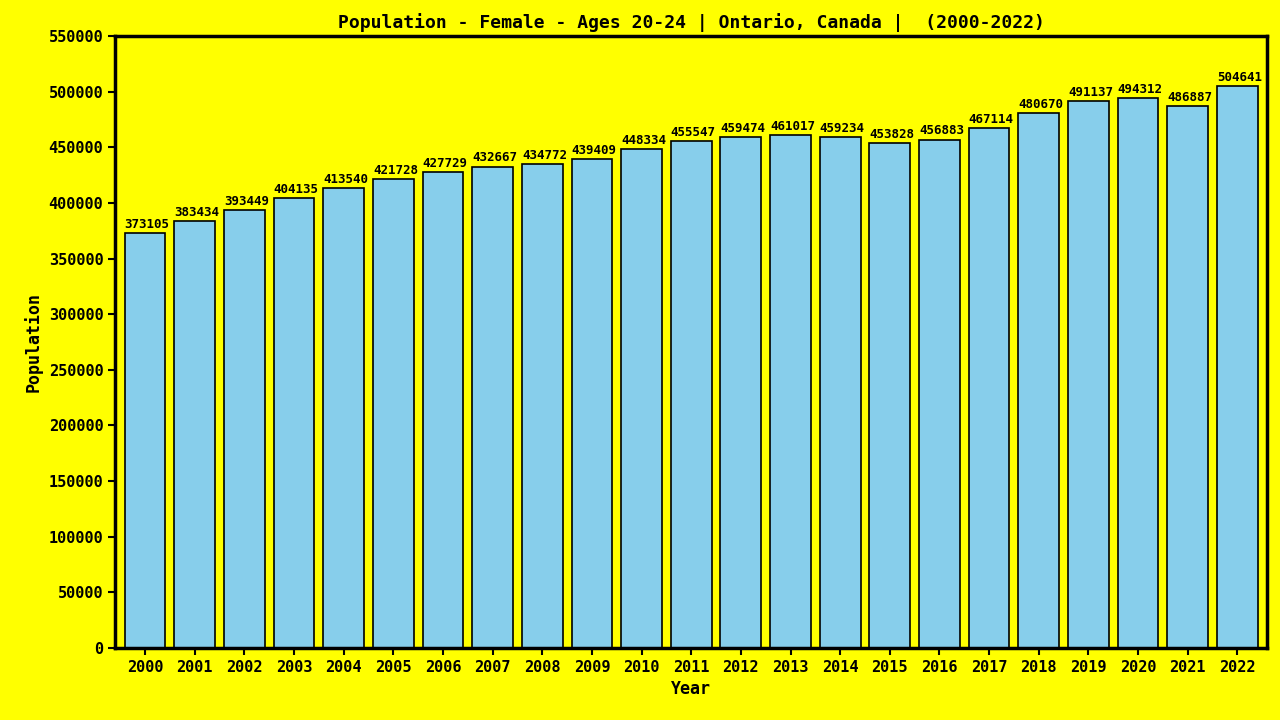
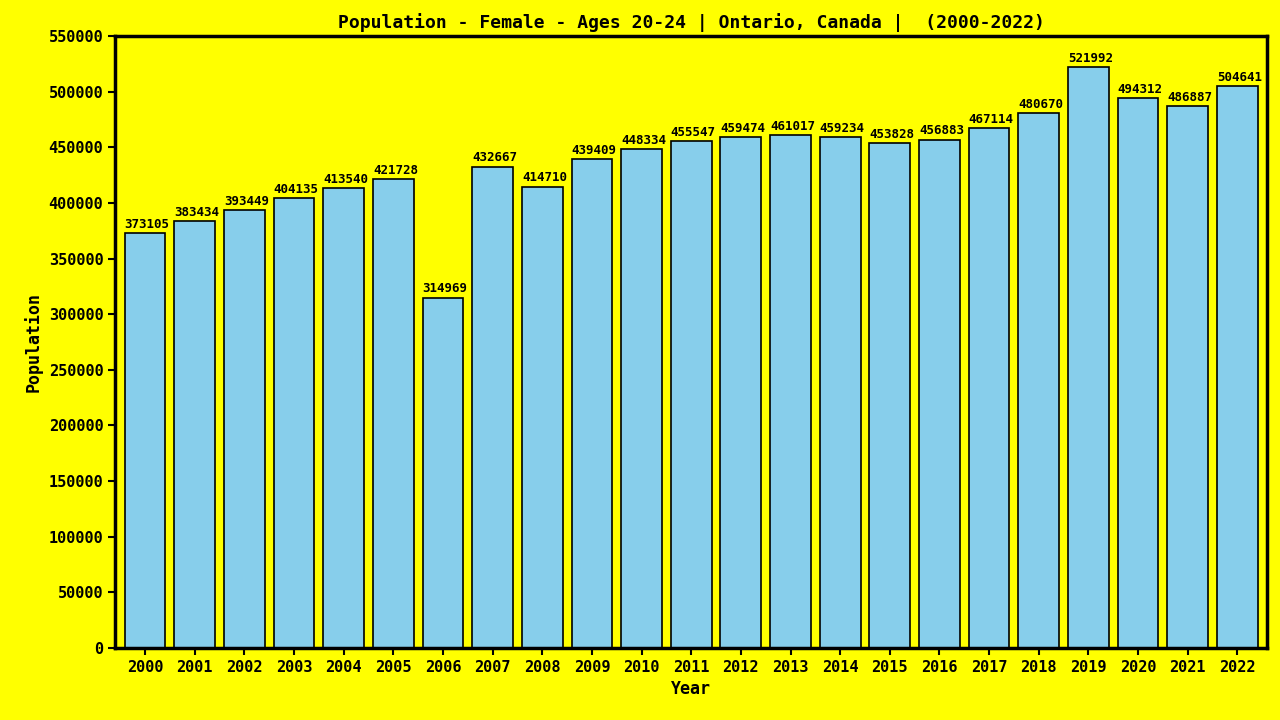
2006: 427729 -> 314969
2008: 434772 -> 414710
2019: 491137 -> 521992
